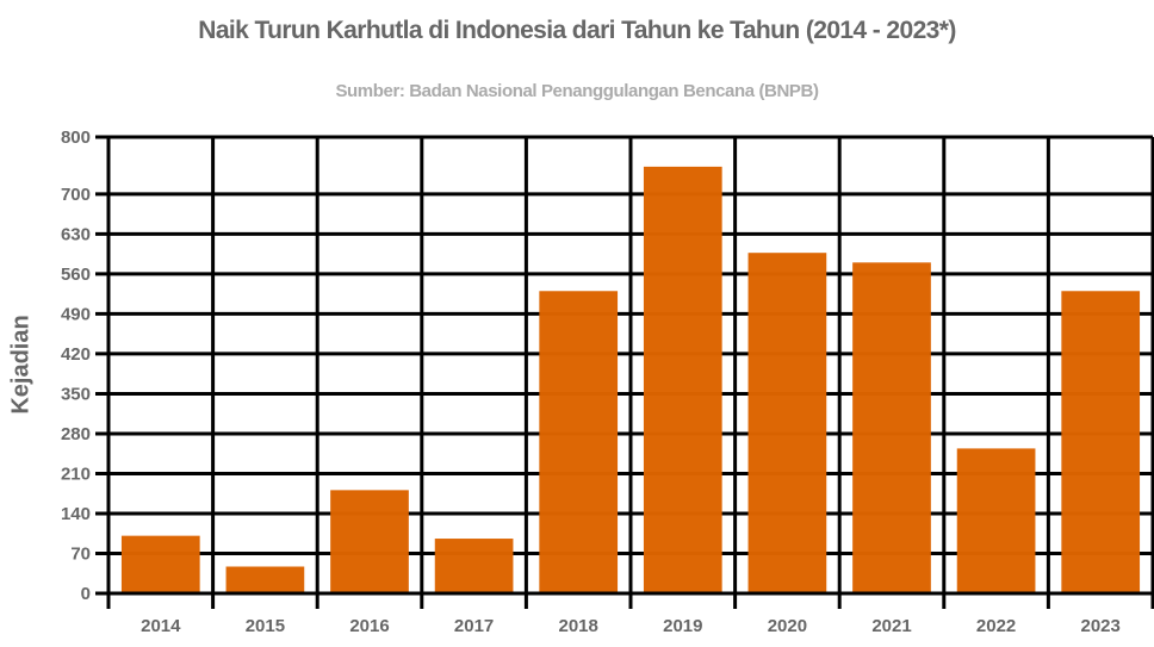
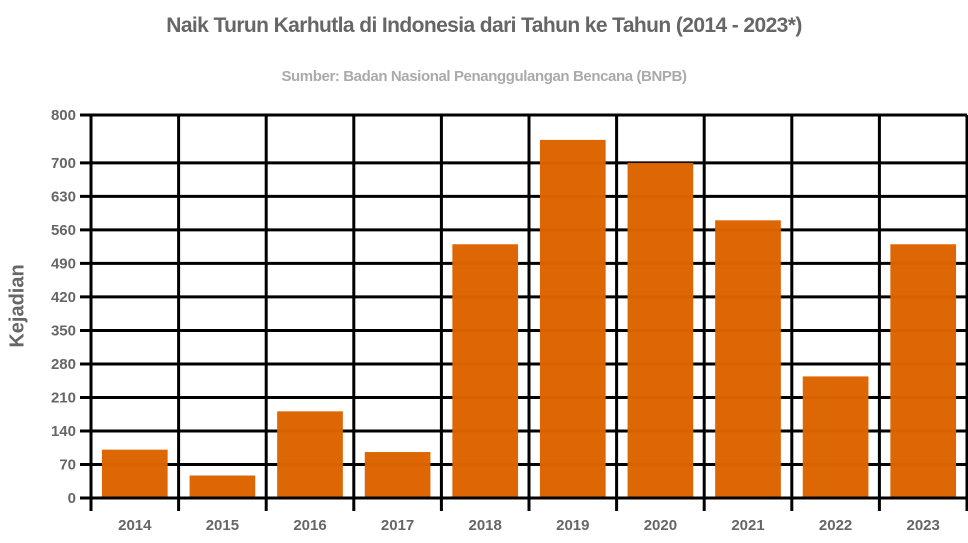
2020: 600 -> 700
